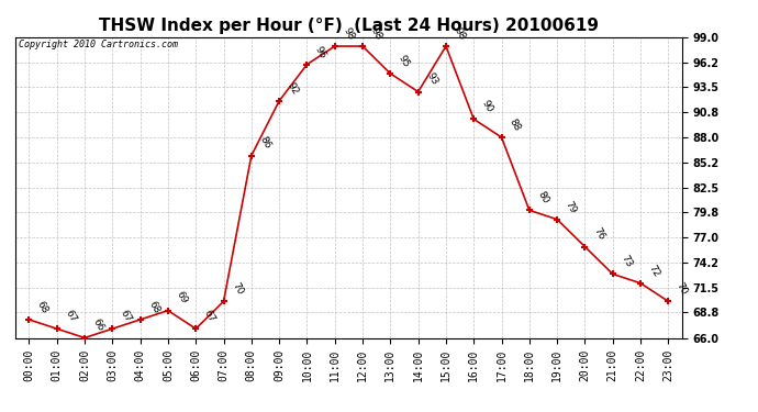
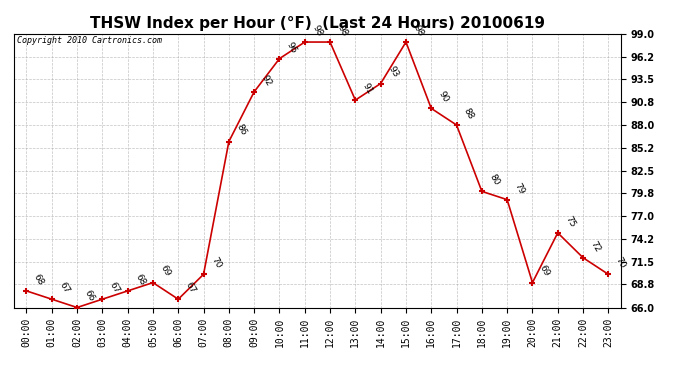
13:00: 95 -> 91
20:00: 76 -> 69
21:00: 73 -> 75
